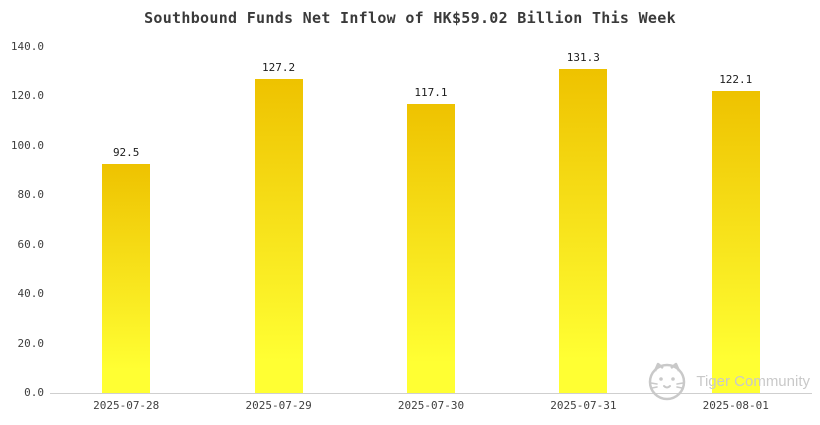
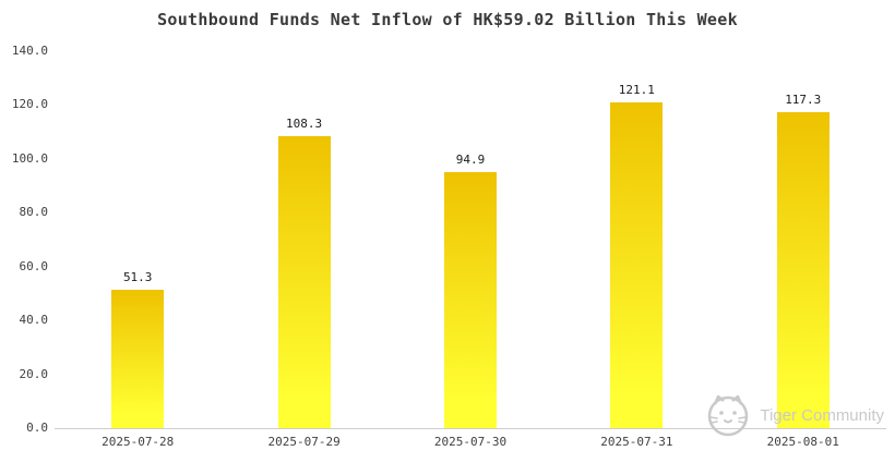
2025-07-28: 92.5 -> 51.3
2025-07-29: 127.2 -> 108.3
2025-07-30: 117.1 -> 94.9
2025-07-31: 131.3 -> 121.1
2025-08-01: 122.1 -> 117.3
